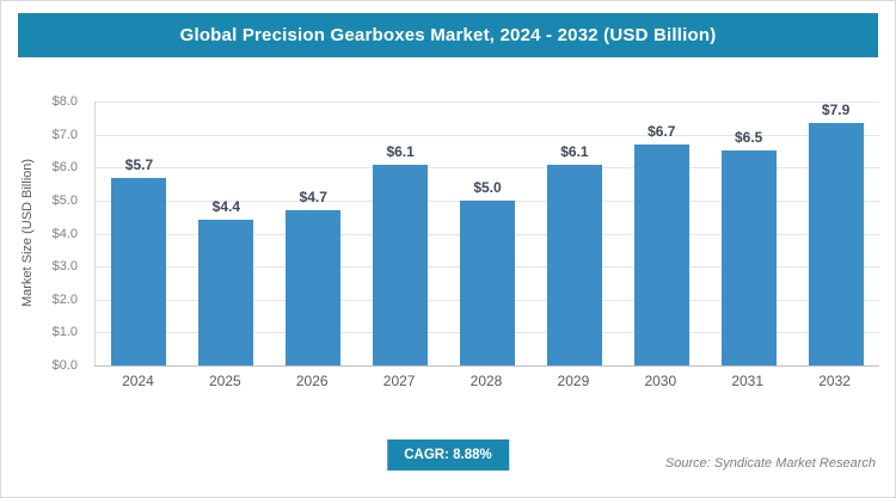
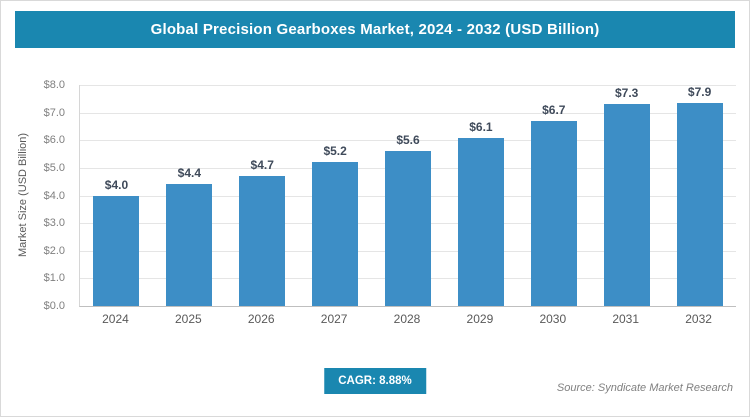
2024: $5.7 -> $4.0
2027: $6.1 -> $5.2
2028: $5.0 -> $5.6
2031: $6.5 -> $7.3
